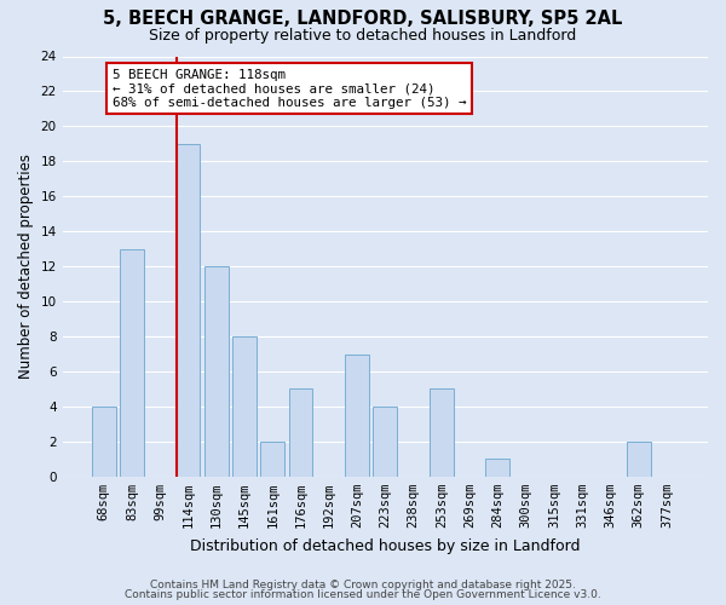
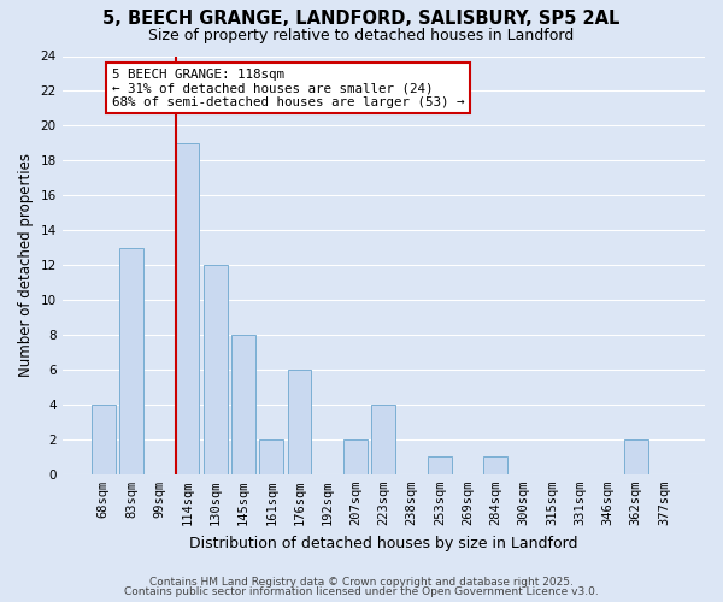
176sqm: 5 -> 6
207sqm: 7 -> 2
253sqm: 5 -> 1
